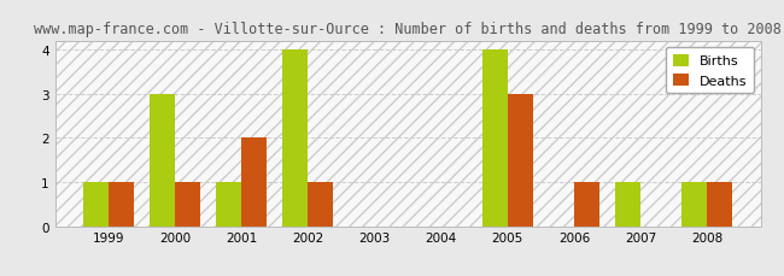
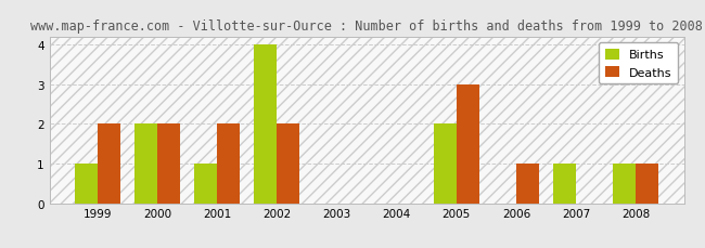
Deaths/1999: 1 -> 2
Births/2000: 3 -> 2
Deaths/2000: 1 -> 2
Deaths/2002: 1 -> 2
Births/2005: 4 -> 2
